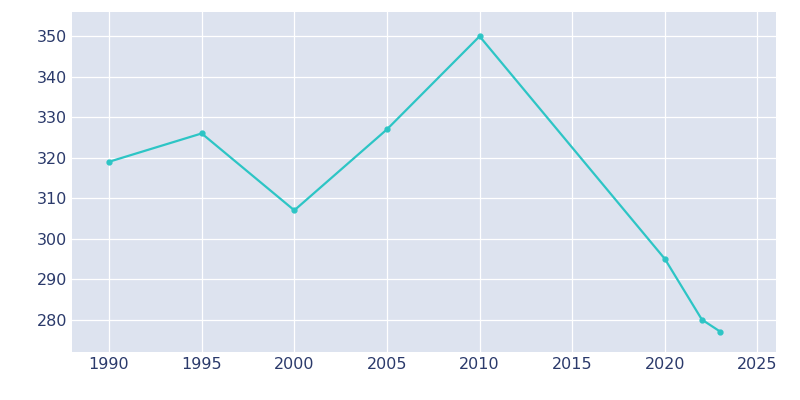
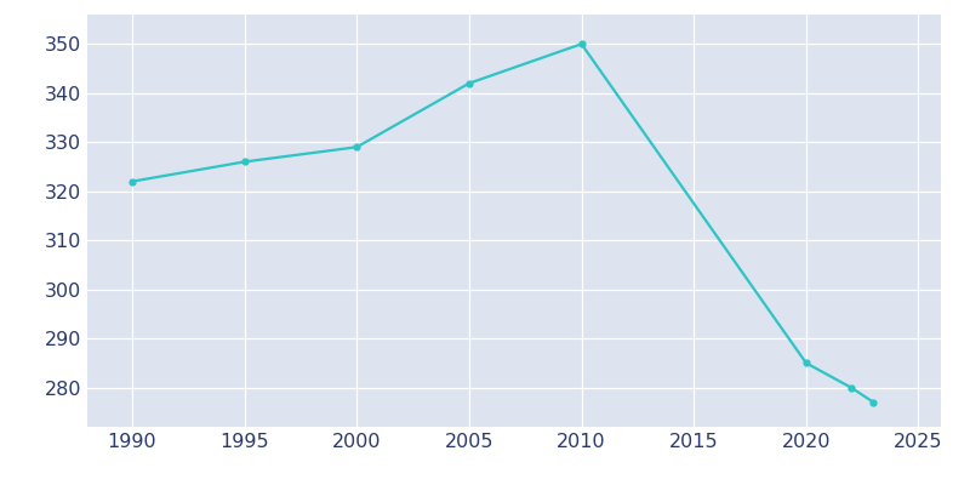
1990: 319 -> 322
2000: 307 -> 329
2005: 327 -> 342
2020: 295 -> 285
